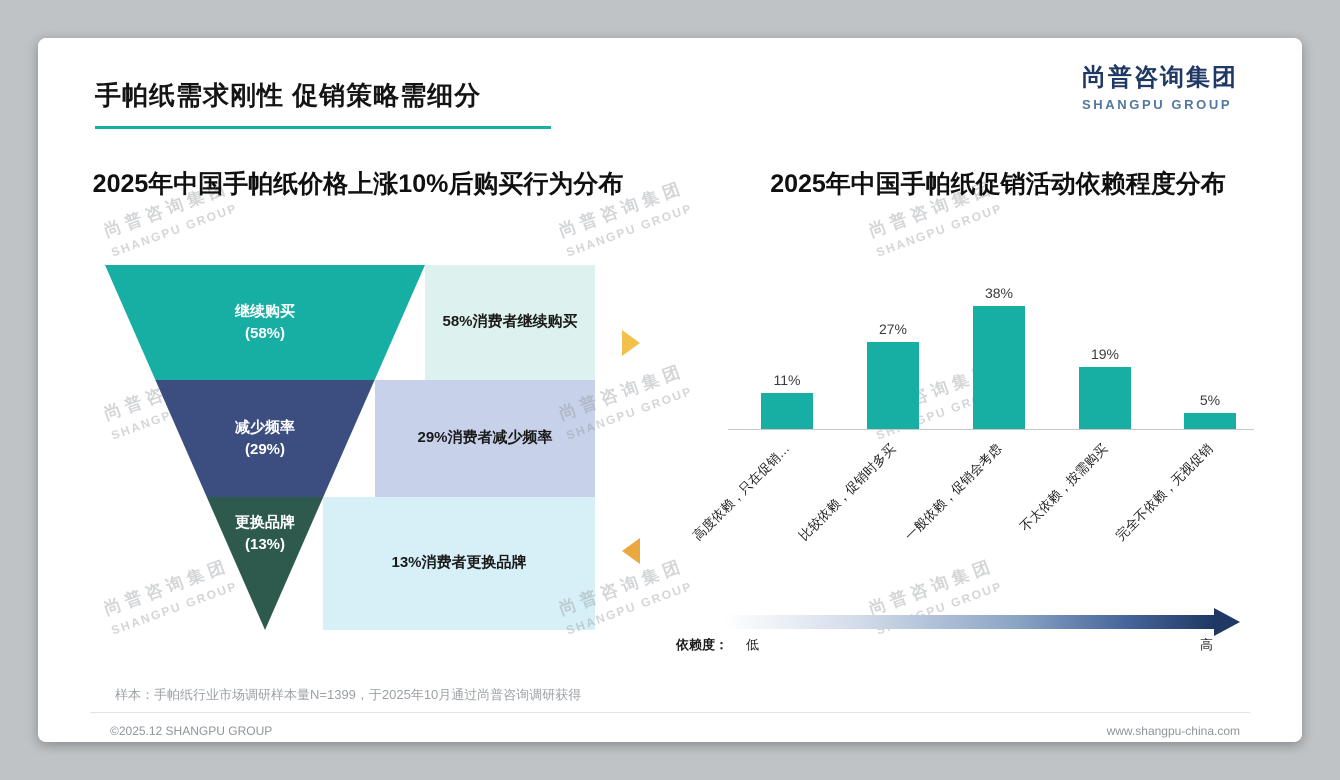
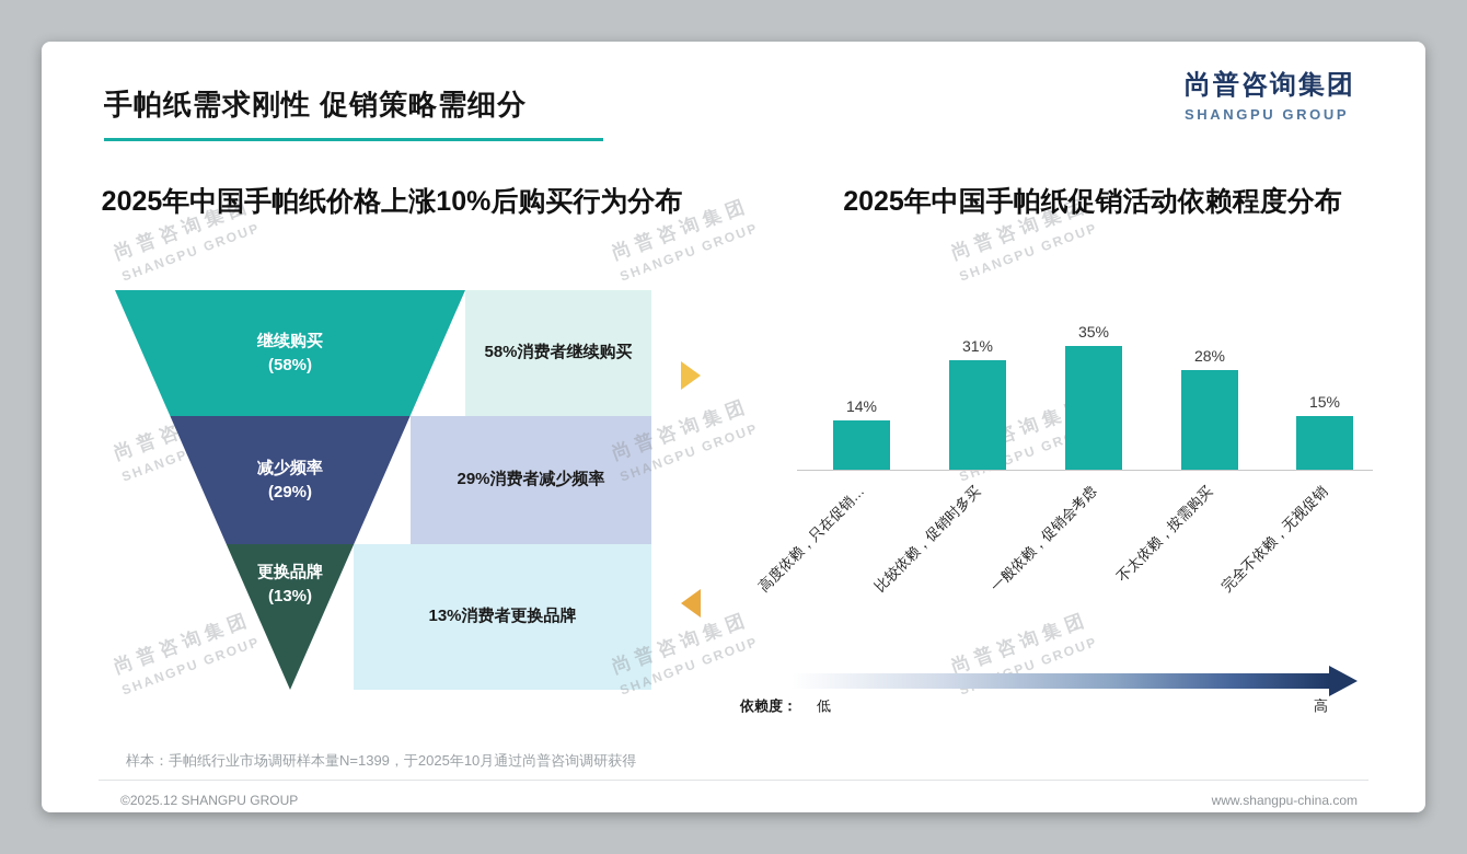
2025年中国手帕纸促销活动依赖程度分布/高度依赖，只在促销…: 11% -> 14%
2025年中国手帕纸促销活动依赖程度分布/比较依赖，促销时多买: 27% -> 31%
2025年中国手帕纸促销活动依赖程度分布/一般依赖，促销会考虑: 38% -> 35%
2025年中国手帕纸促销活动依赖程度分布/不太依赖，按需购买: 19% -> 28%
2025年中国手帕纸促销活动依赖程度分布/完全不依赖，无视促销: 5% -> 15%
